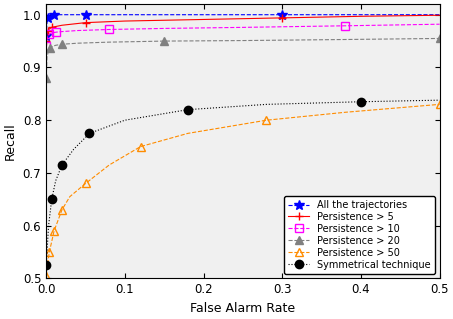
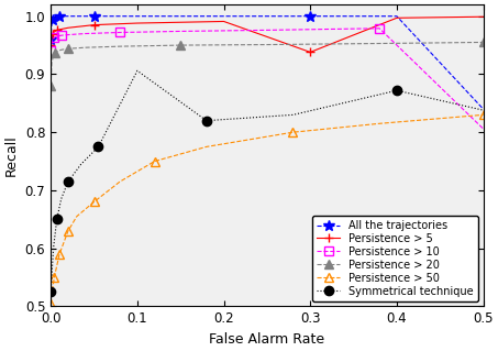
Symmetrical technique/0.1: 0.800 -> 0.906
Persistence > 5/0.3: 0.994 -> 0.938
Symmetrical technique/0.4: 0.835 -> 0.872
All the trajectories/0.5: 1.000 -> 0.840
Persistence > 10/0.5: 0.982 -> 0.806
